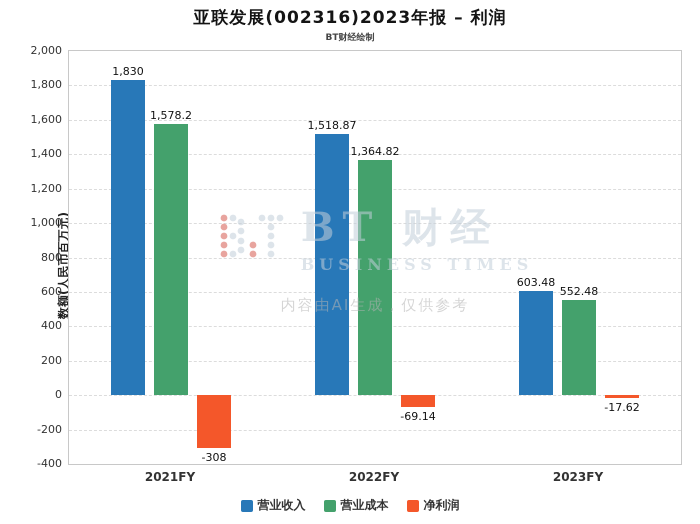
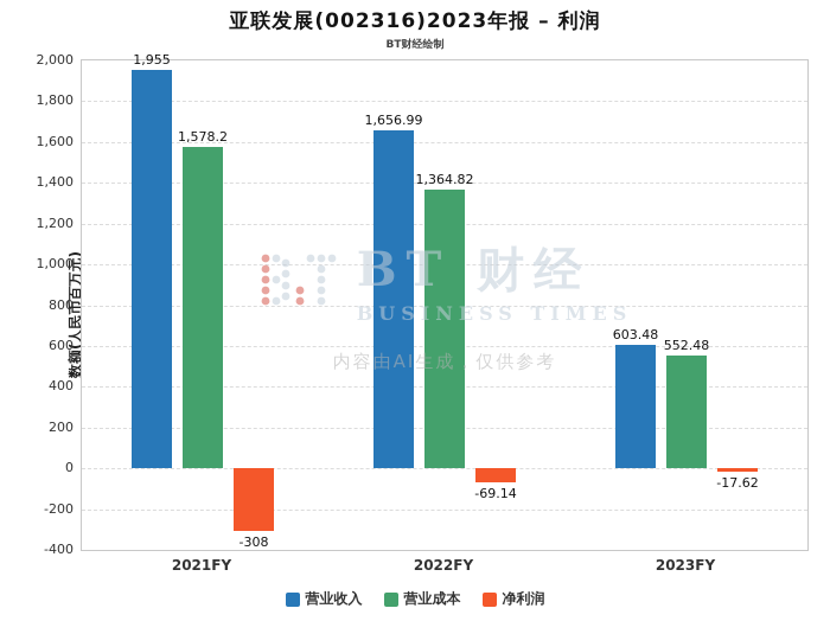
营业收入/2021FY: 1,830 -> 1,955
营业收入/2022FY: 1,518.87 -> 1,656.99
